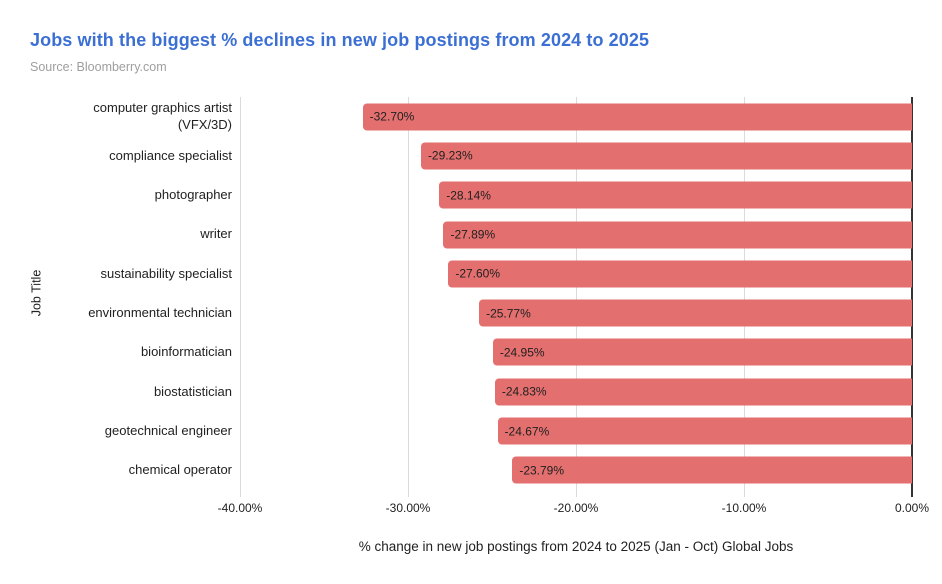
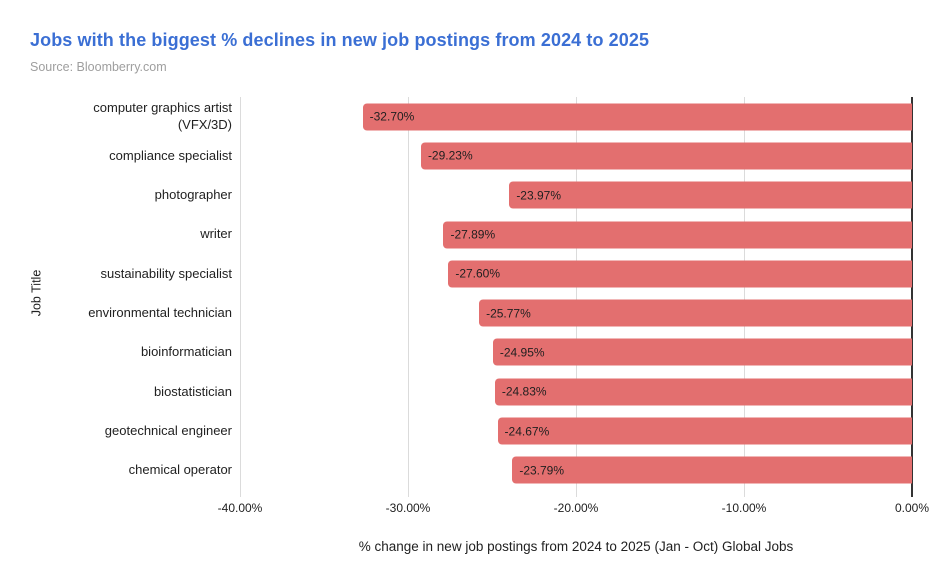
photographer: -28.14% -> -23.97%
